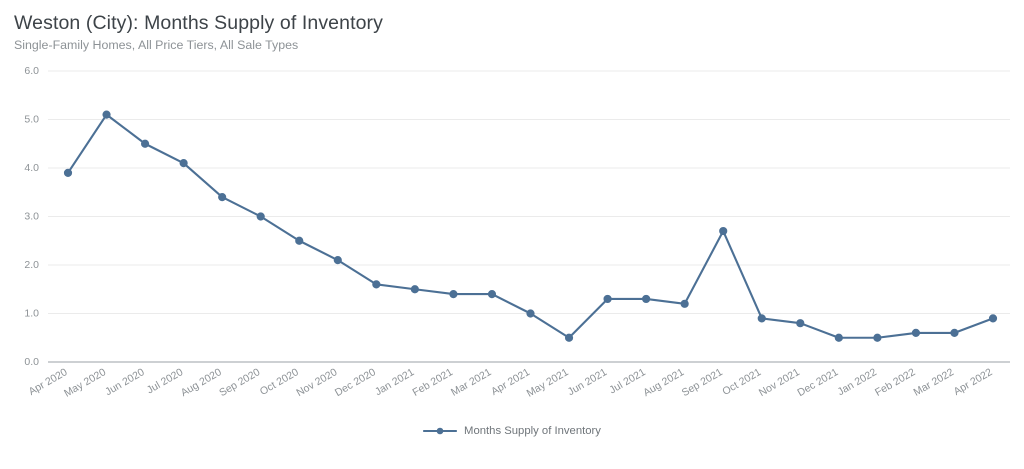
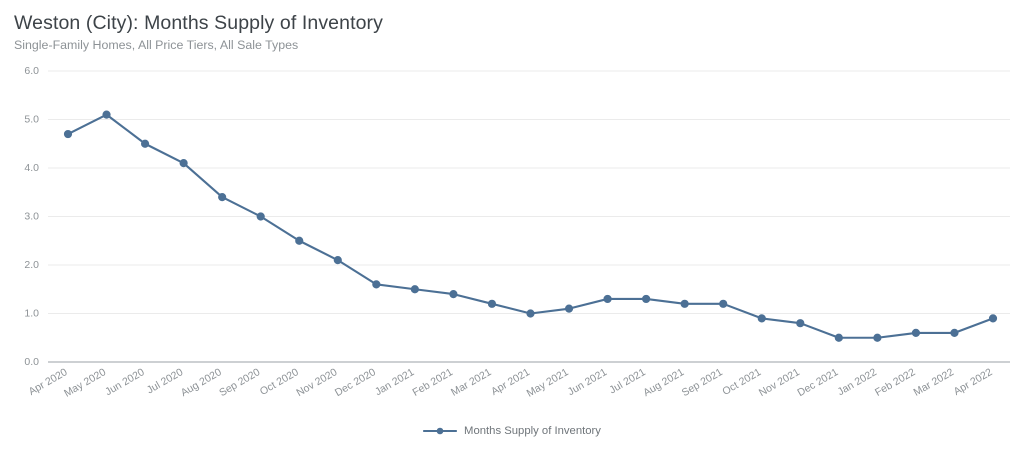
Apr 2020: 3.9 -> 4.7
Mar 2021: 1.4 -> 1.2
May 2021: 0.5 -> 1.1
Sep 2021: 2.7 -> 1.2
